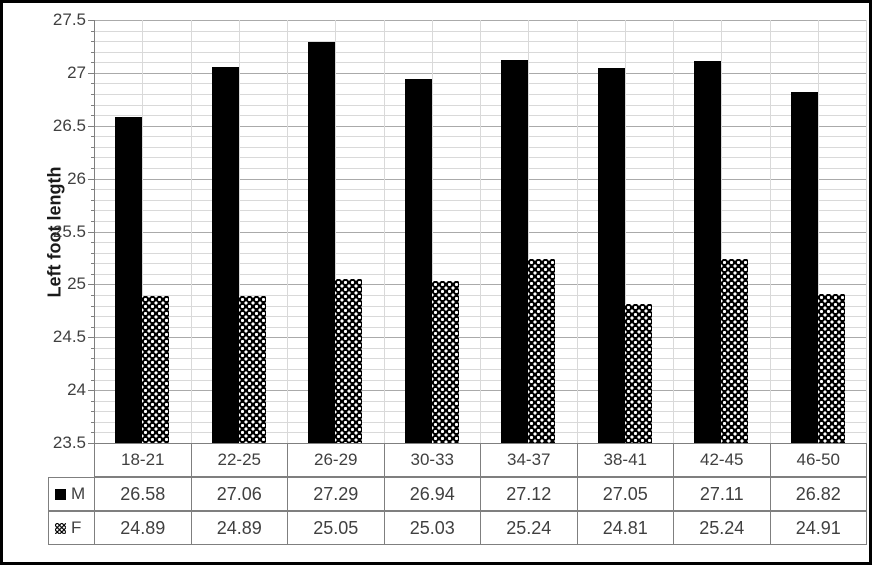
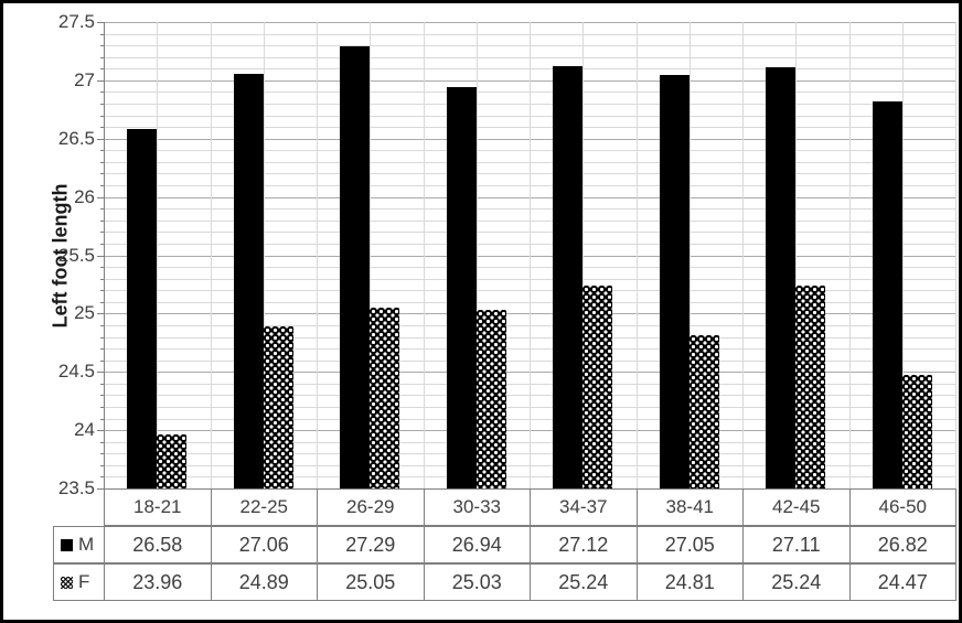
F/18-21: 24.89 -> 23.96
F/46-50: 24.91 -> 24.47
